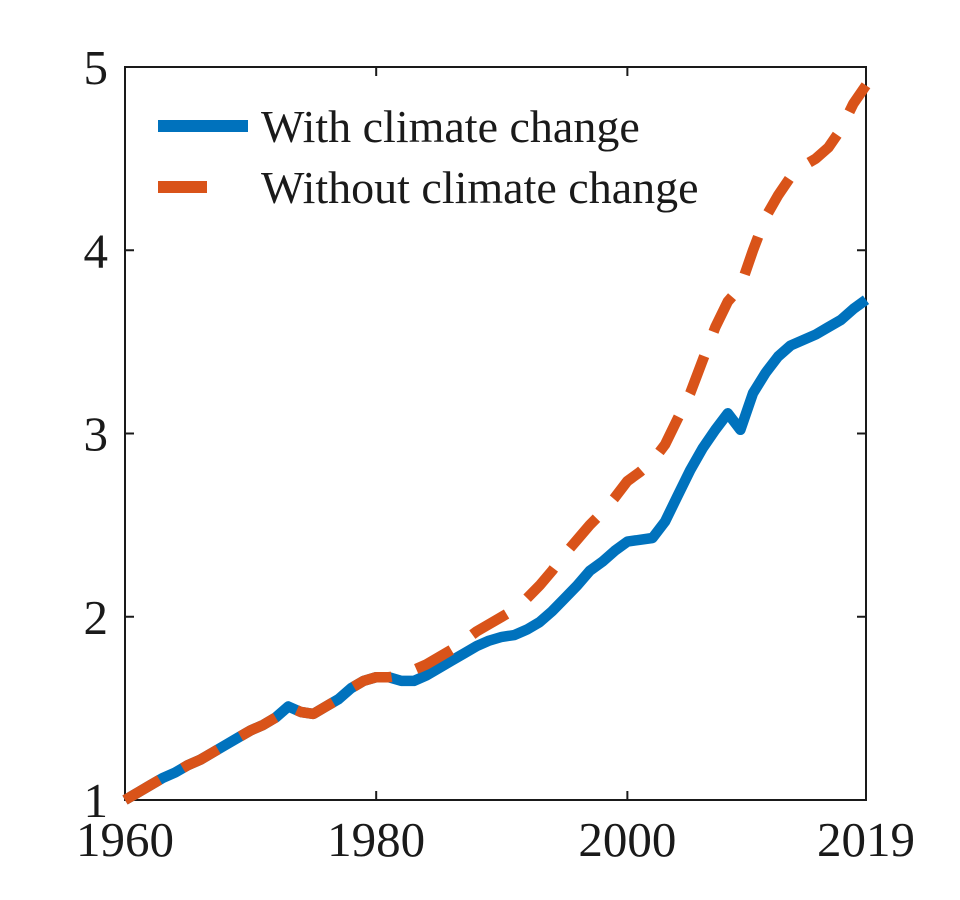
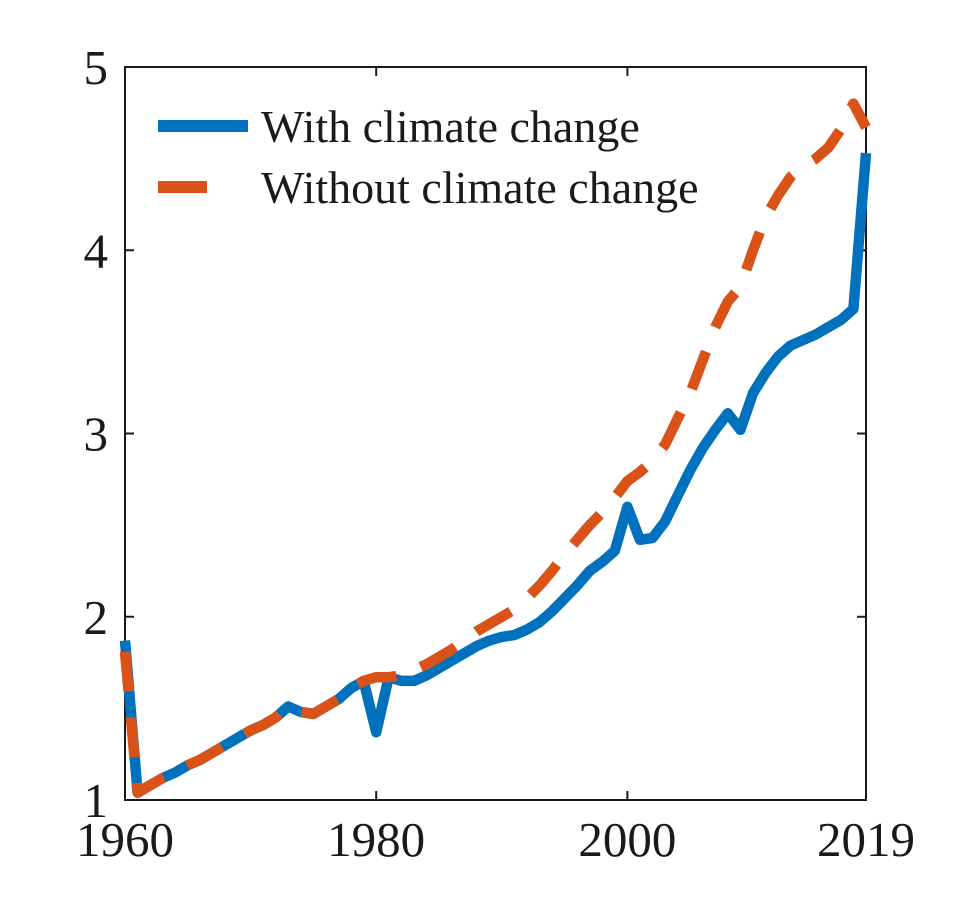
With climate change/1960: 1.00 -> 1.87
Without climate change/1960: 1.00 -> 1.81
With climate change/1980: 1.67 -> 1.37
With climate change/2000: 2.41 -> 2.60
With climate change/2019: 3.73 -> 4.53
Without climate change/2019: 4.90 -> 4.67
